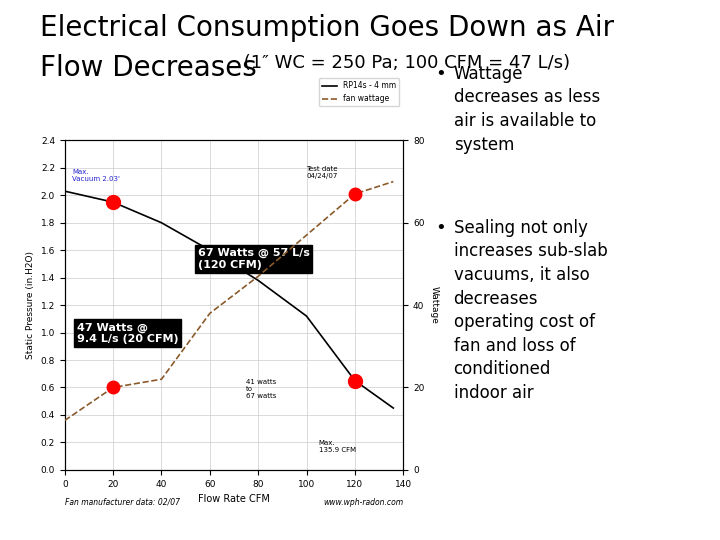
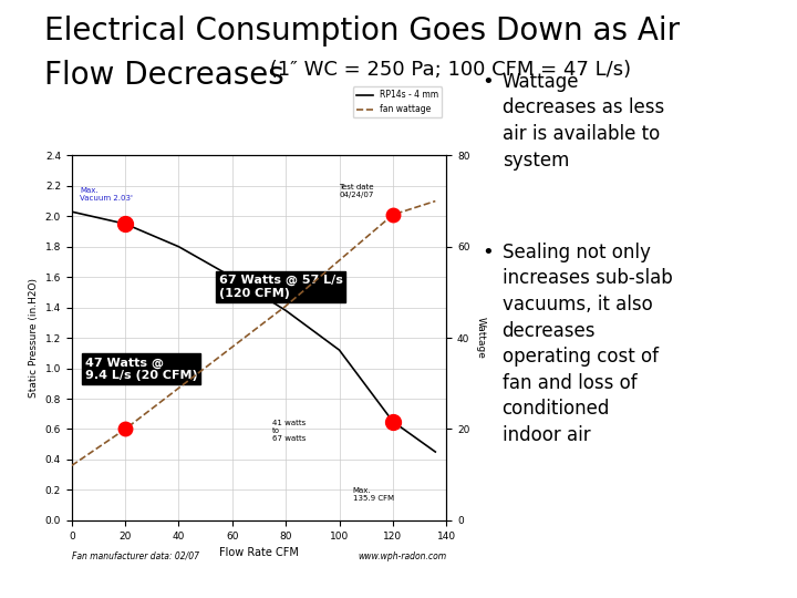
fan wattage/40: 22 -> 29
